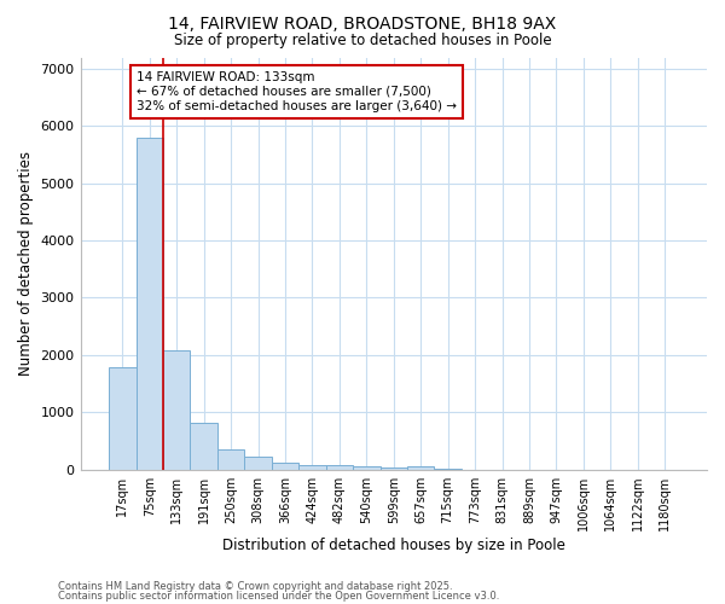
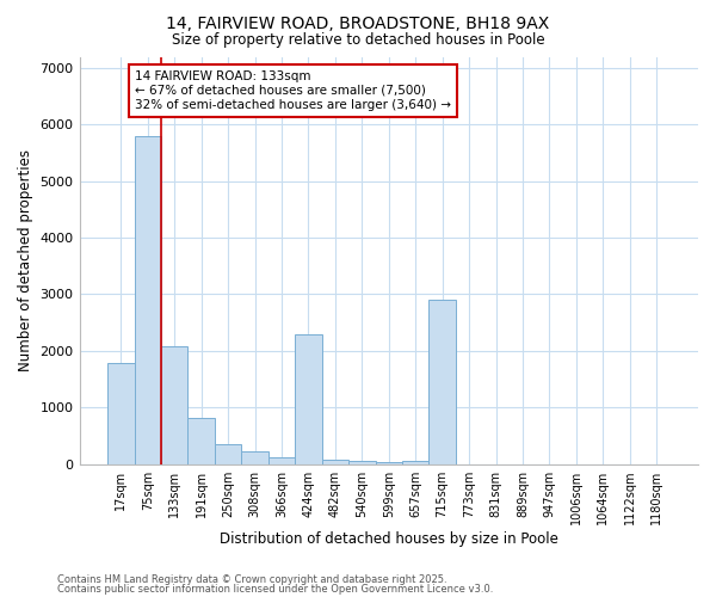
424sqm: 80 -> 2300
715sqm: 0 -> 2900
